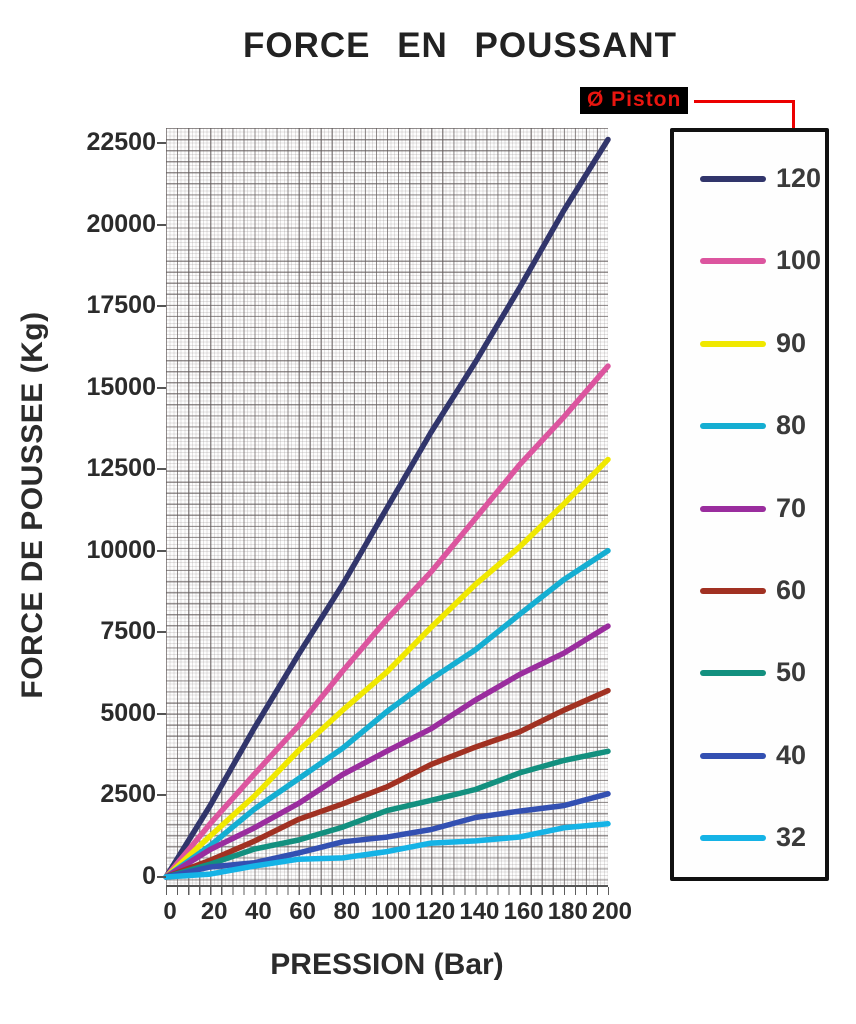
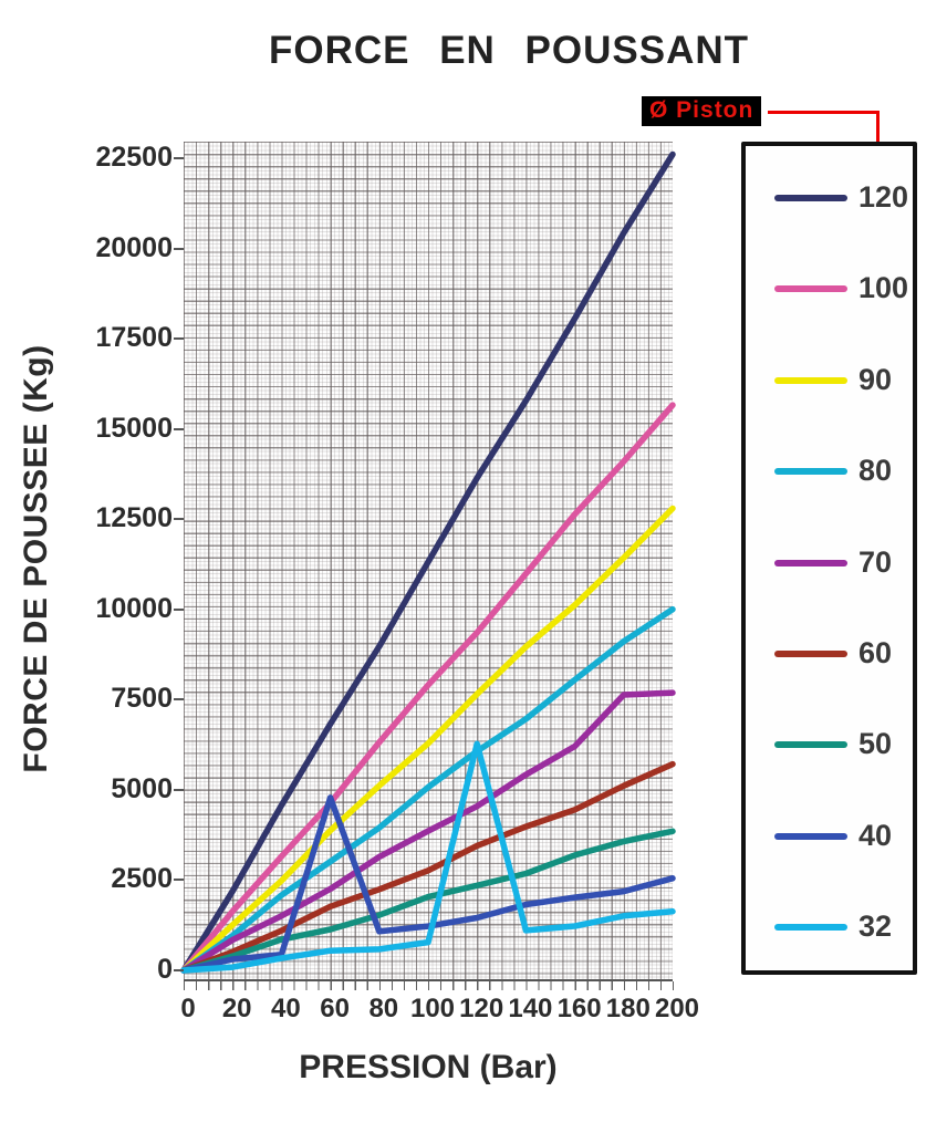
40/60: 800 -> 4800
32/120: 1000 -> 6200
70/180: 6900 -> 7700
